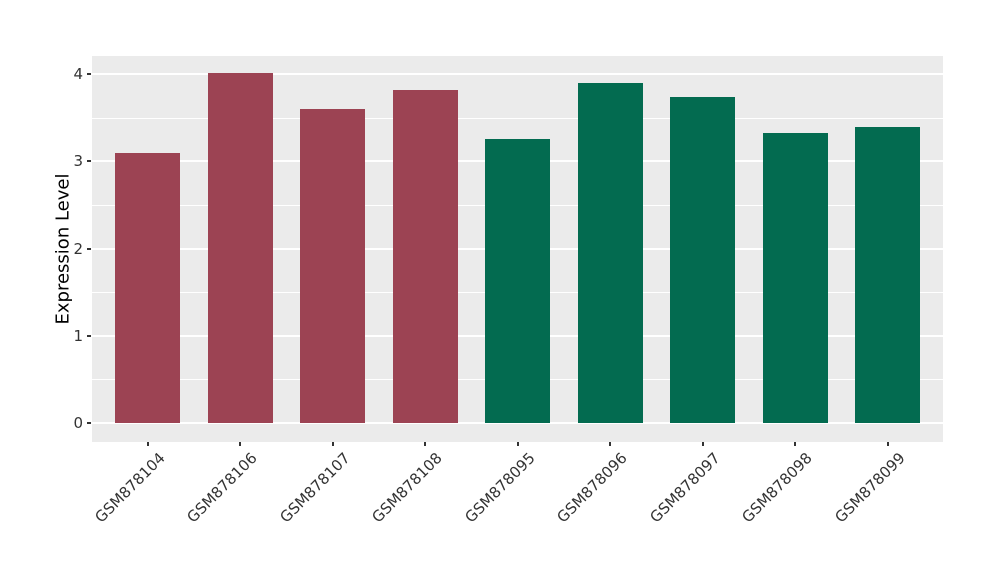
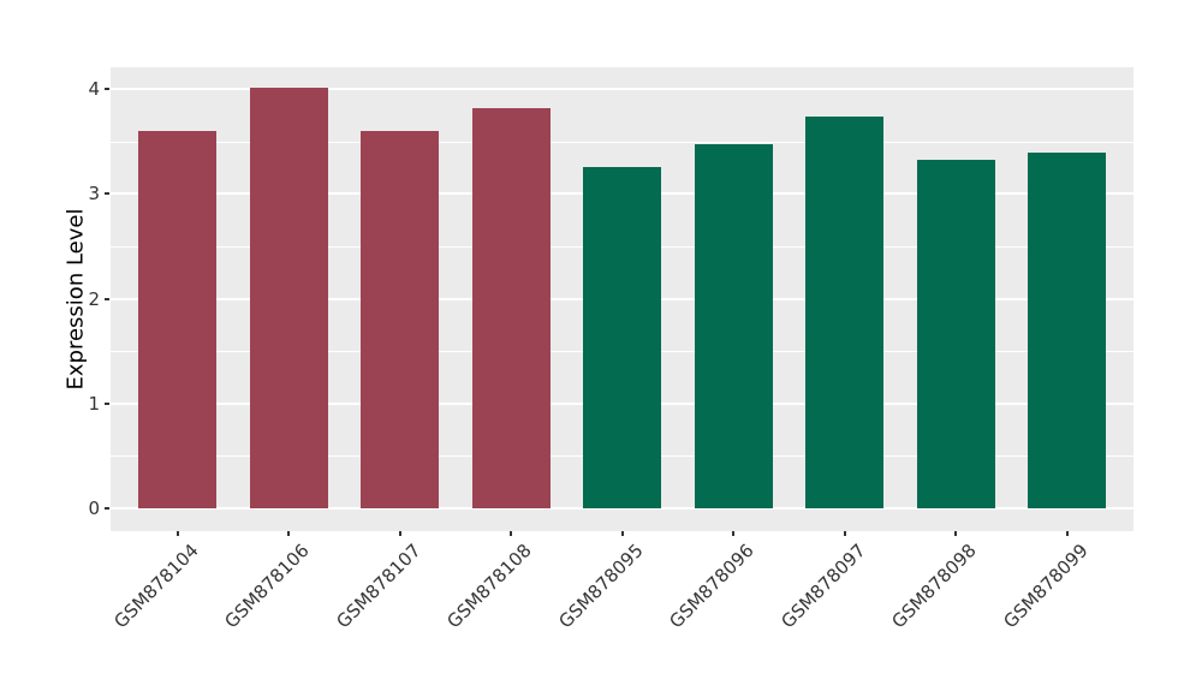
GSM878104: 3.1 -> 3.6
GSM878096: 3.9 -> 3.5
